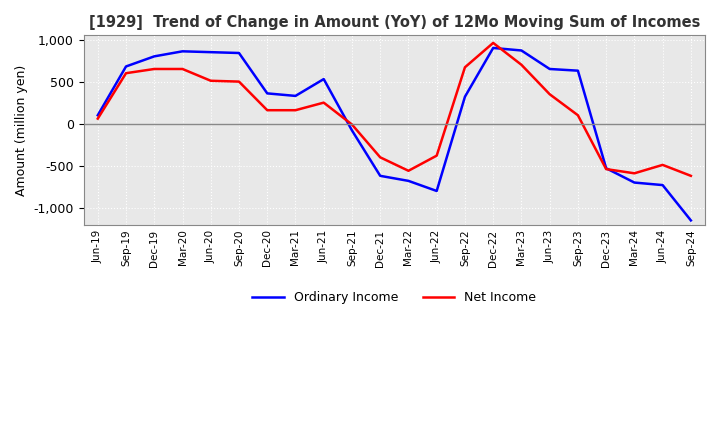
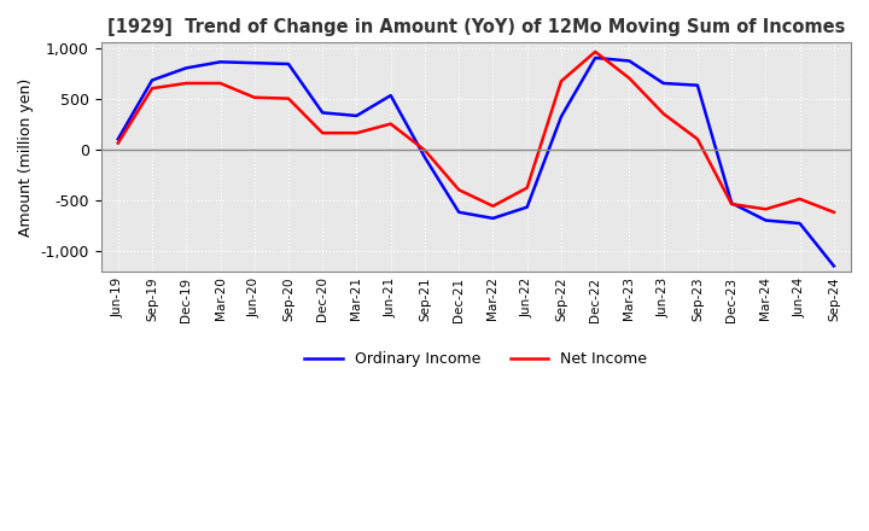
Ordinary Income/Jun-22: -800 -> -570
